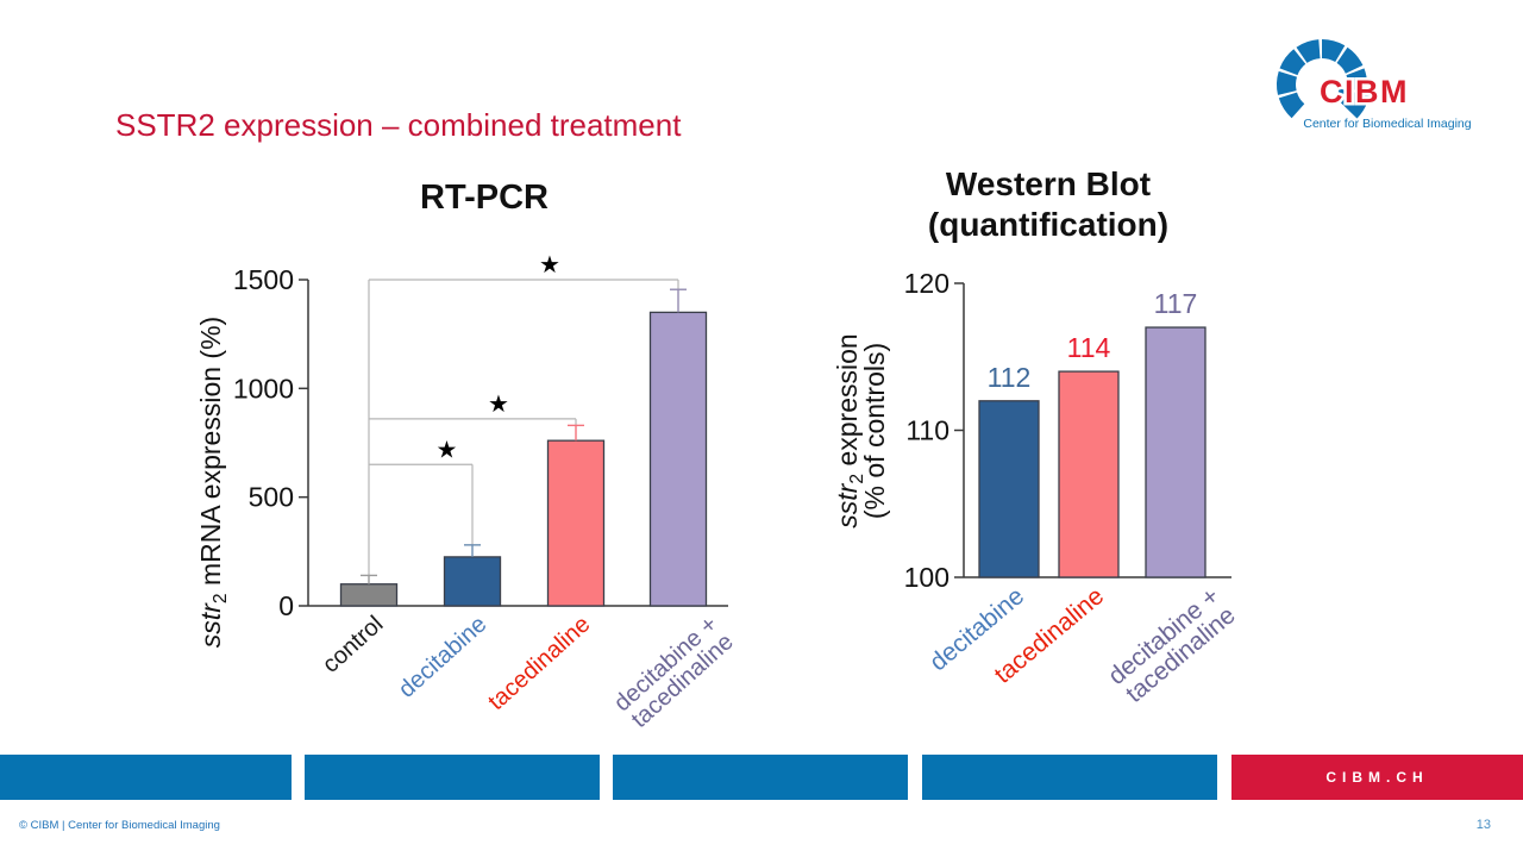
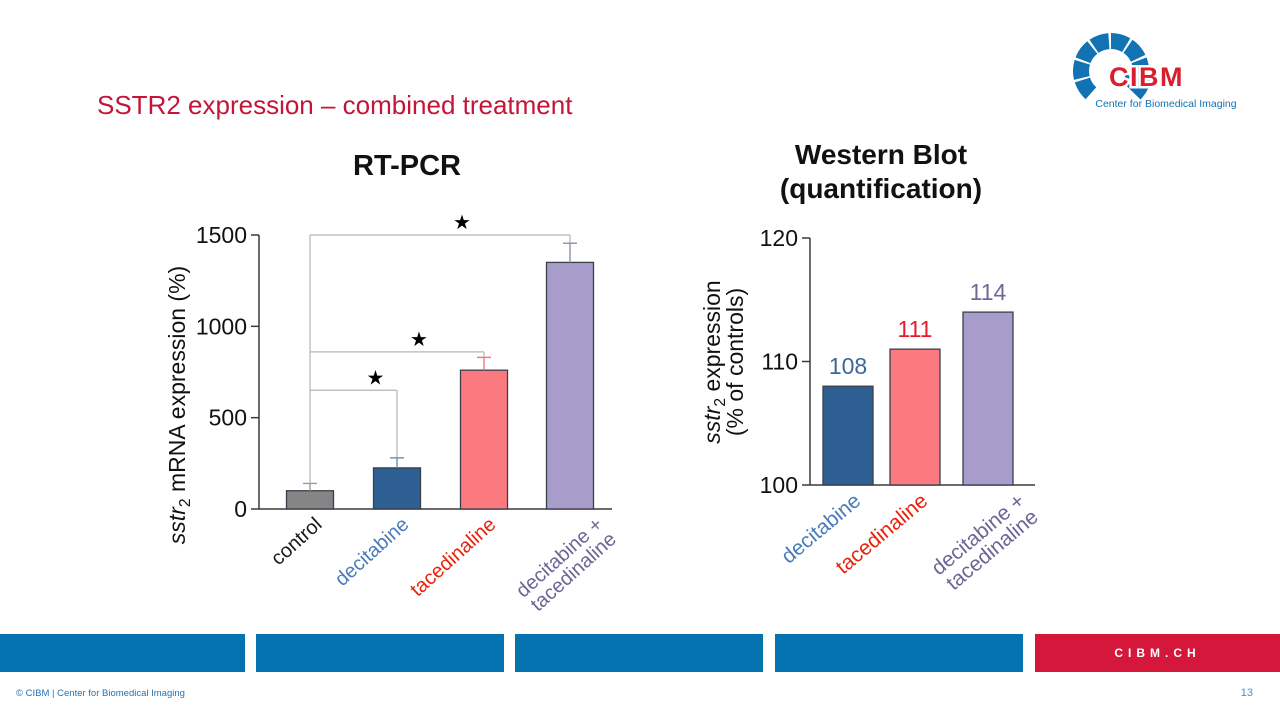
Western Blot (quantification)/decitabine: 112 -> 108
Western Blot (quantification)/tacedinaline: 114 -> 111
Western Blot (quantification)/decitabine + tacedinaline: 117 -> 114
